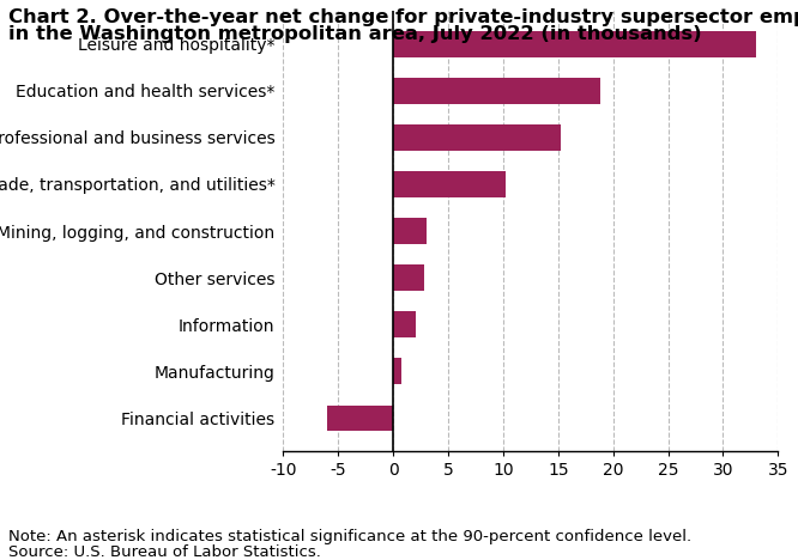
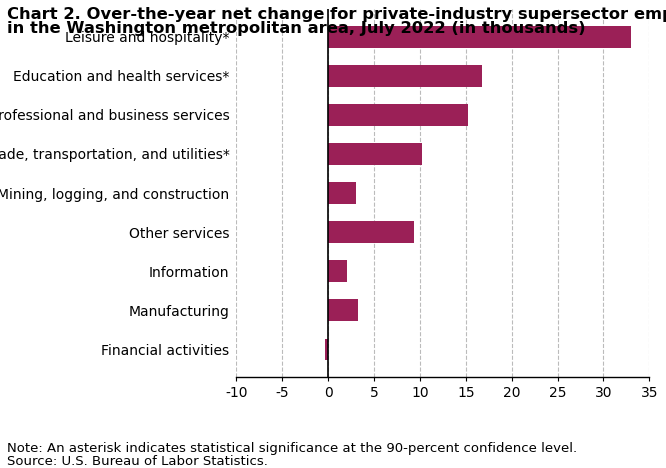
Education and health services*: 18.8 -> 16.8
Other services: 2.8 -> 9.4
Manufacturing: 0.7 -> 3.2
Financial activities: -6.0 -> -0.4
